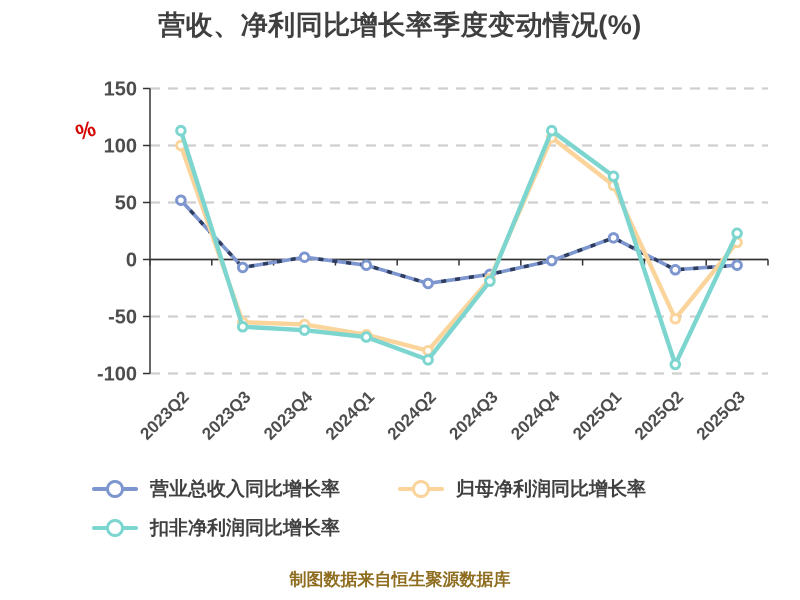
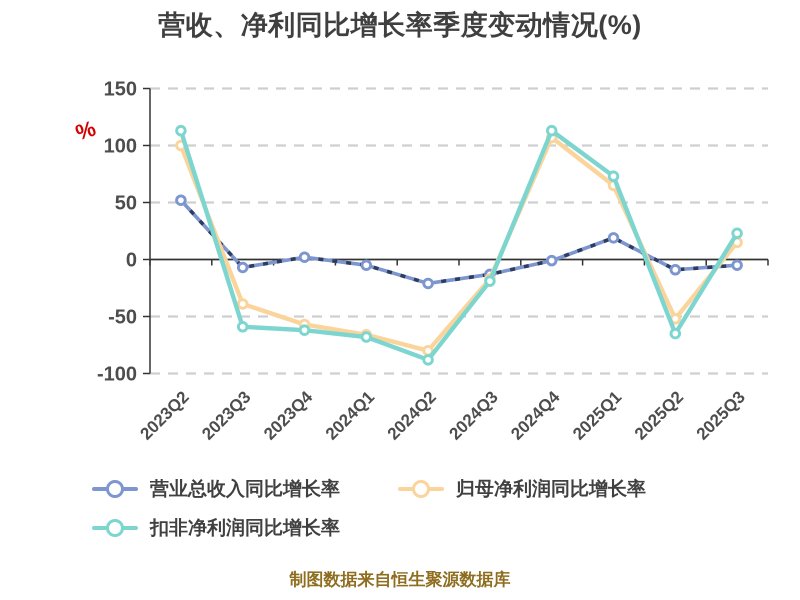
归母净利润同比增长率/2023Q3: -55 -> -39
扣非净利润同比增长率/2025Q2: -92 -> -65
